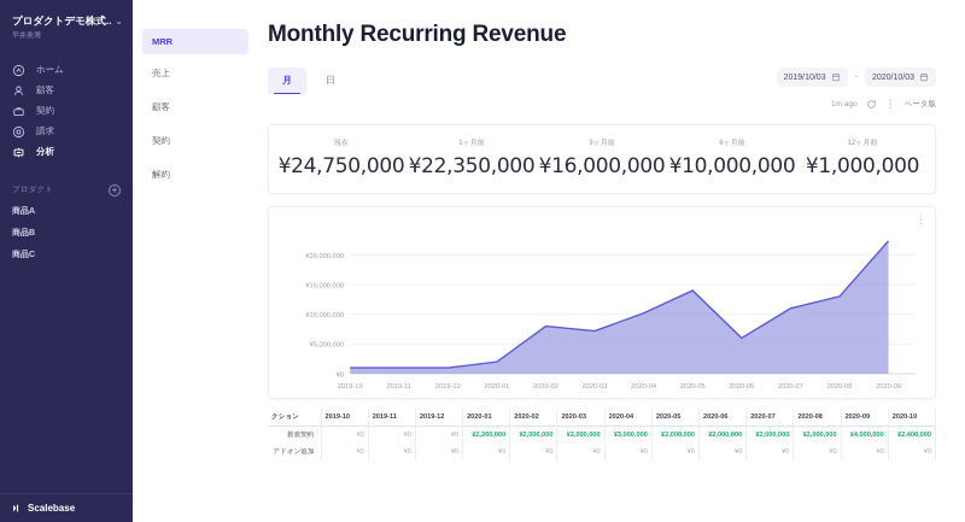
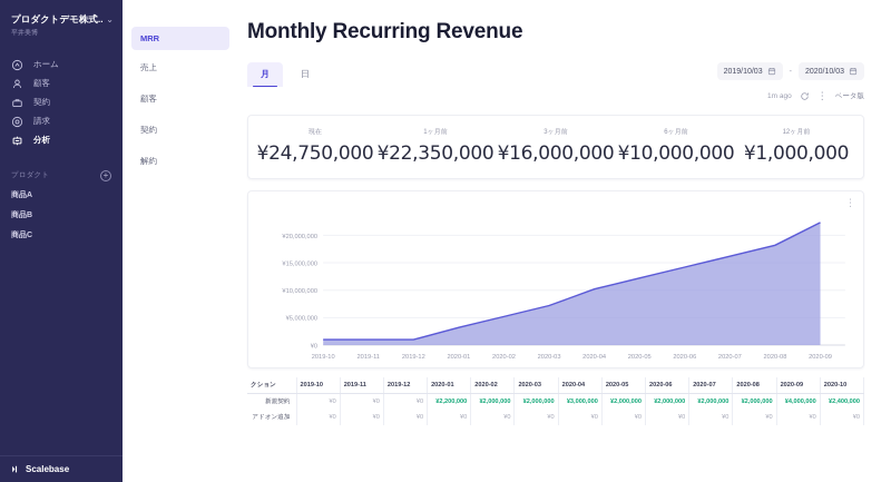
2020-01: ¥2000000 -> ¥3000000
2020-02: ¥8000000 -> ¥5000000
2020-05: ¥14000000 -> ¥12000000
2020-06: ¥6000000 -> ¥14000000
2020-07: ¥11000000 -> ¥16000000
2020-08: ¥13000000 -> ¥18000000
